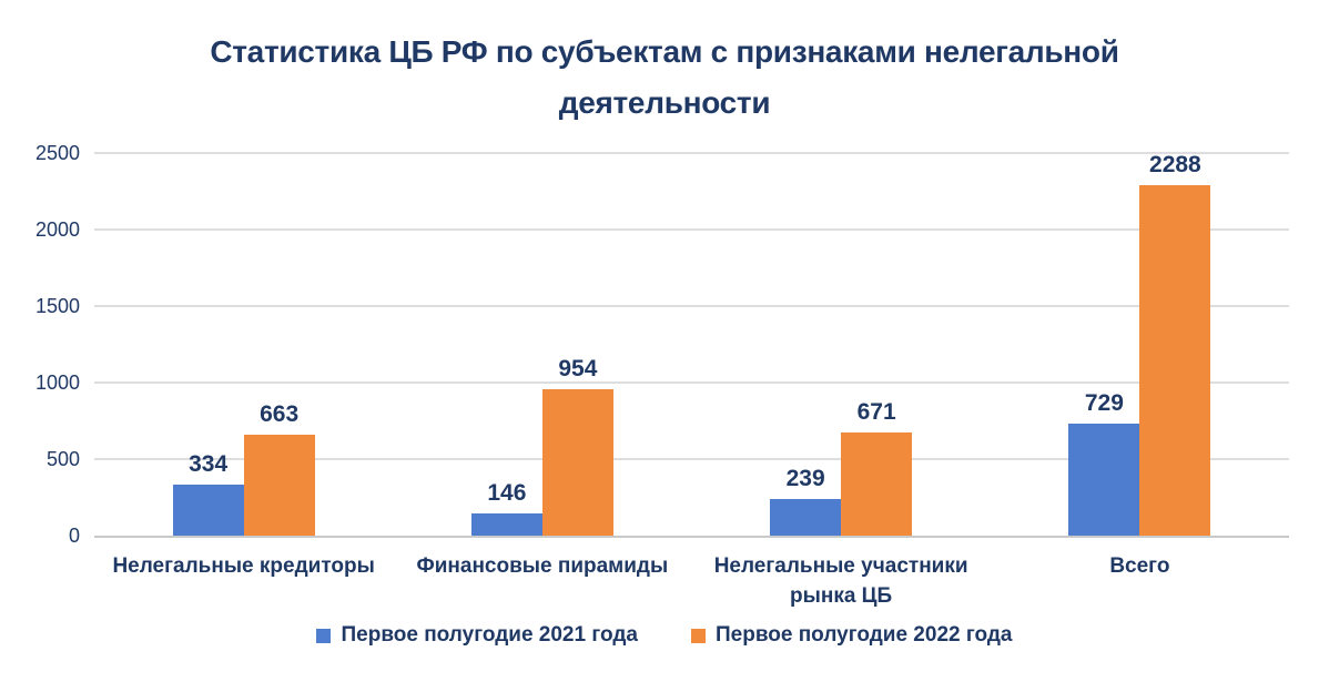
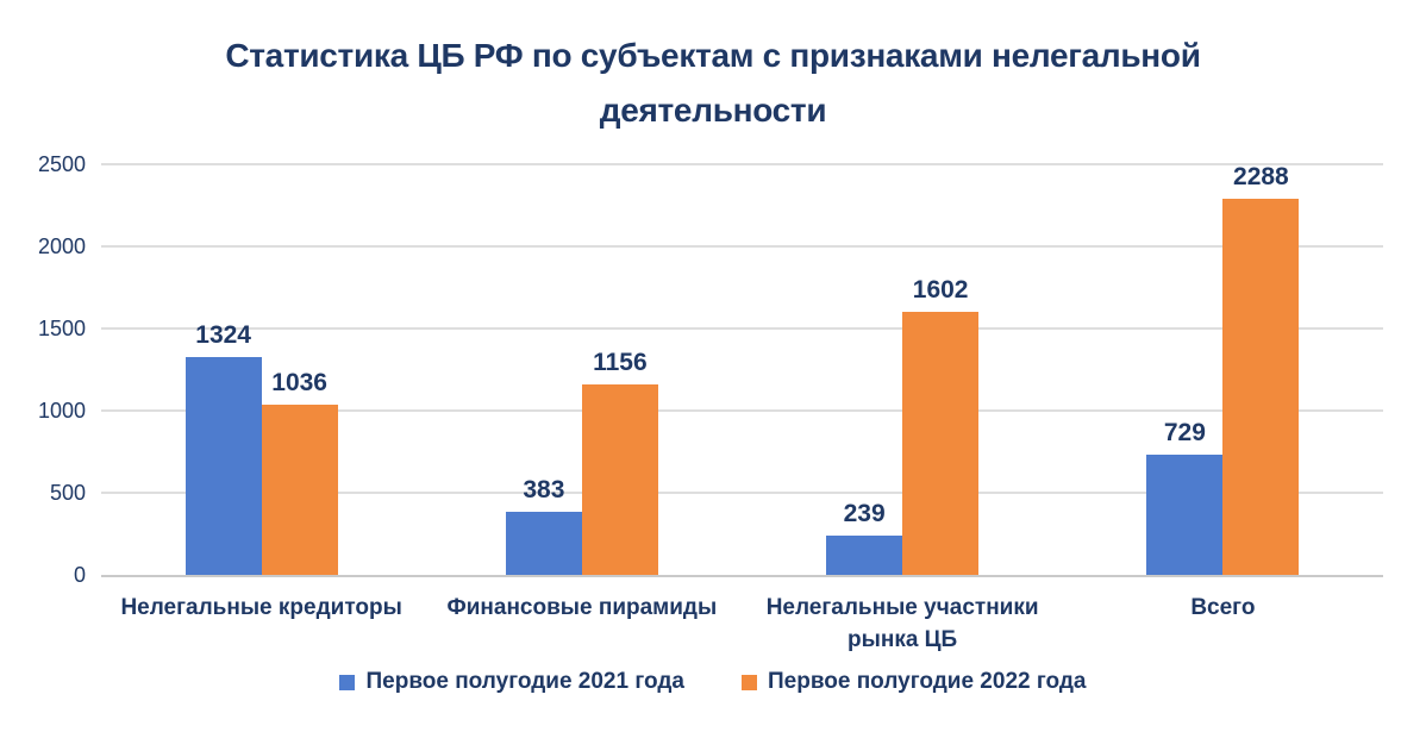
Первое полугодие 2021 года/Нелегальные кредиторы: 334 -> 1324
Первое полугодие 2022 года/Нелегальные кредиторы: 663 -> 1036
Первое полугодие 2021 года/Финансовые пирамиды: 146 -> 383
Первое полугодие 2022 года/Финансовые пирамиды: 954 -> 1156
Первое полугодие 2022 года/Нелегальные участники рынка ЦБ: 671 -> 1602
